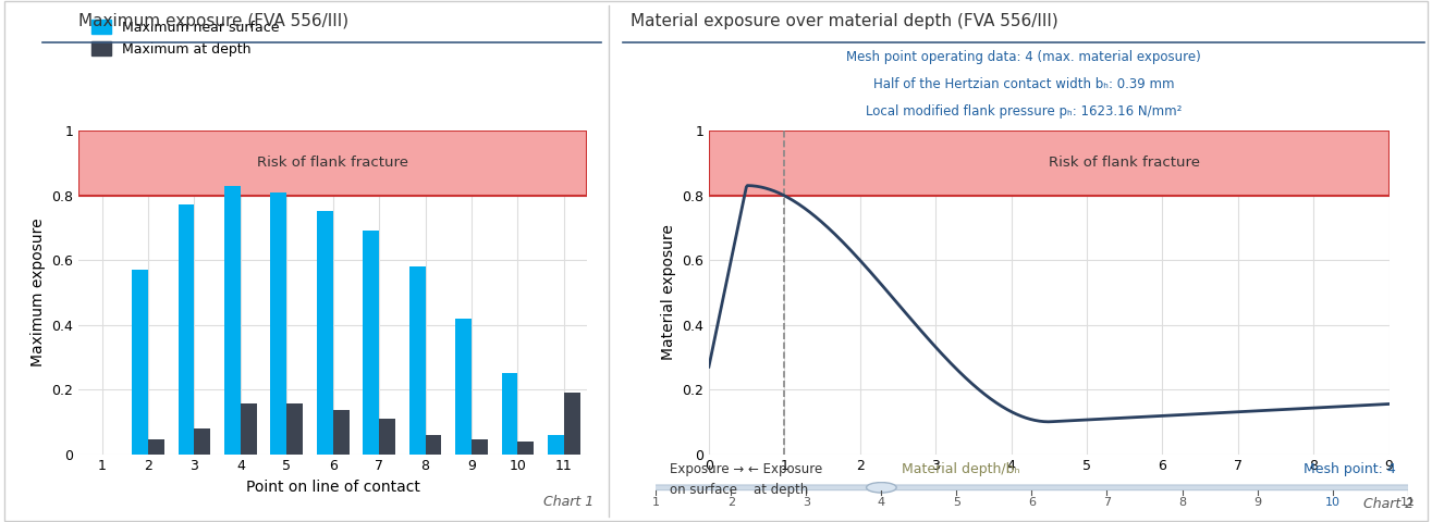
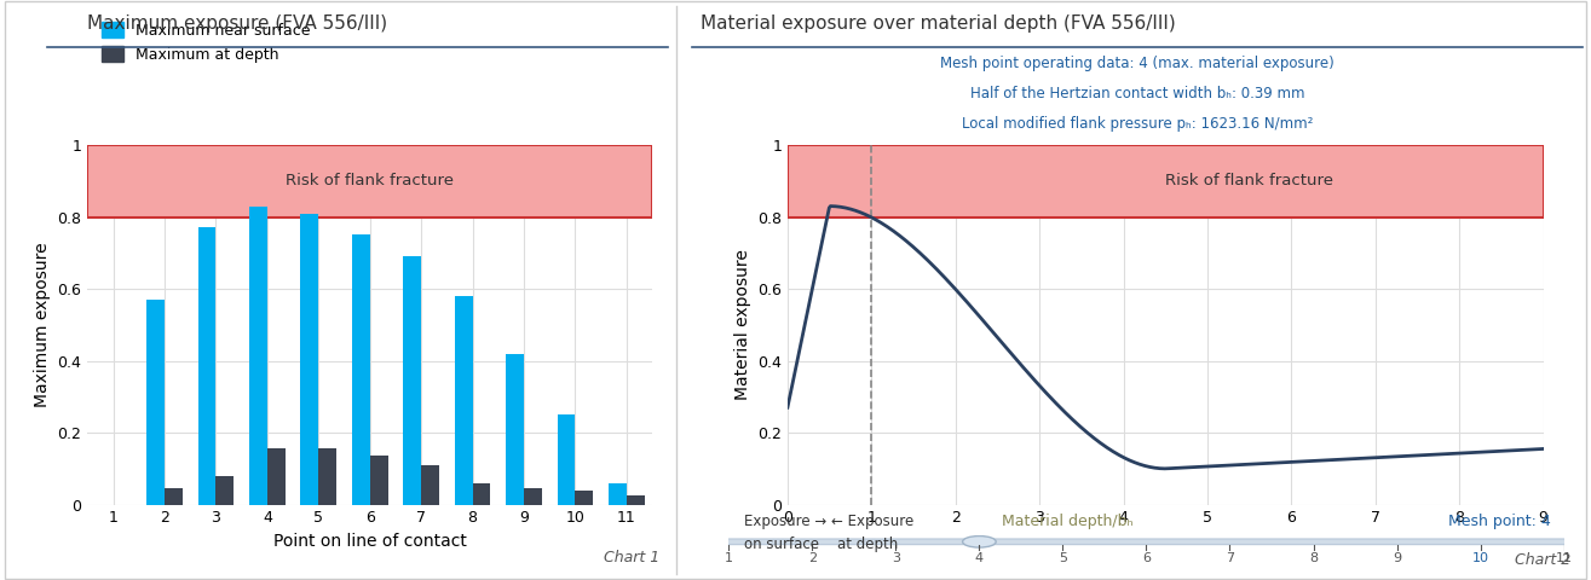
Maximum at depth/11: 0.190 -> 0.025
